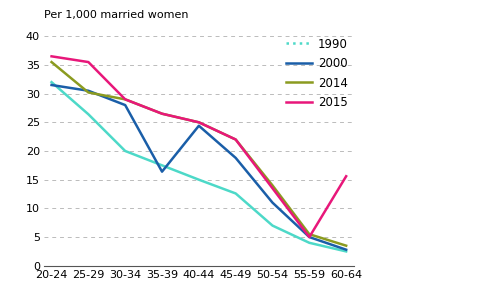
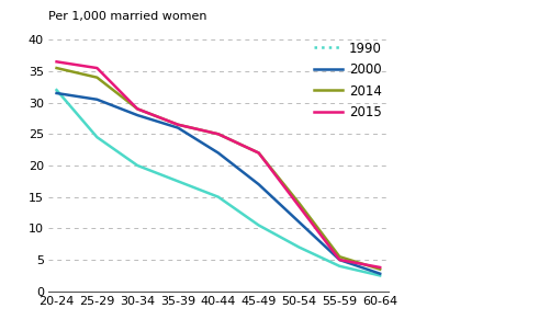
1990/25-29: 26.4 -> 24.5
2014/25-29: 30.2 -> 34.0
2000/35-39: 16.4 -> 26.0
2000/40-44: 24.4 -> 22.0
1990/45-49: 12.6 -> 10.5
2000/45-49: 18.8 -> 17.0
2015/60-64: 15.6 -> 3.8
